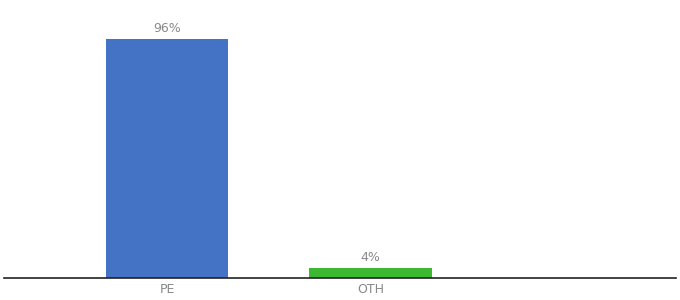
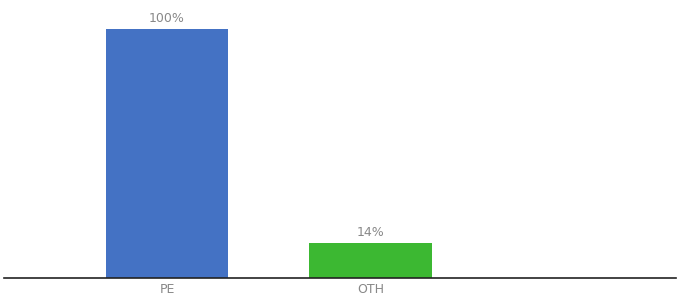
PE: 96% -> 100%
OTH: 4% -> 14%
